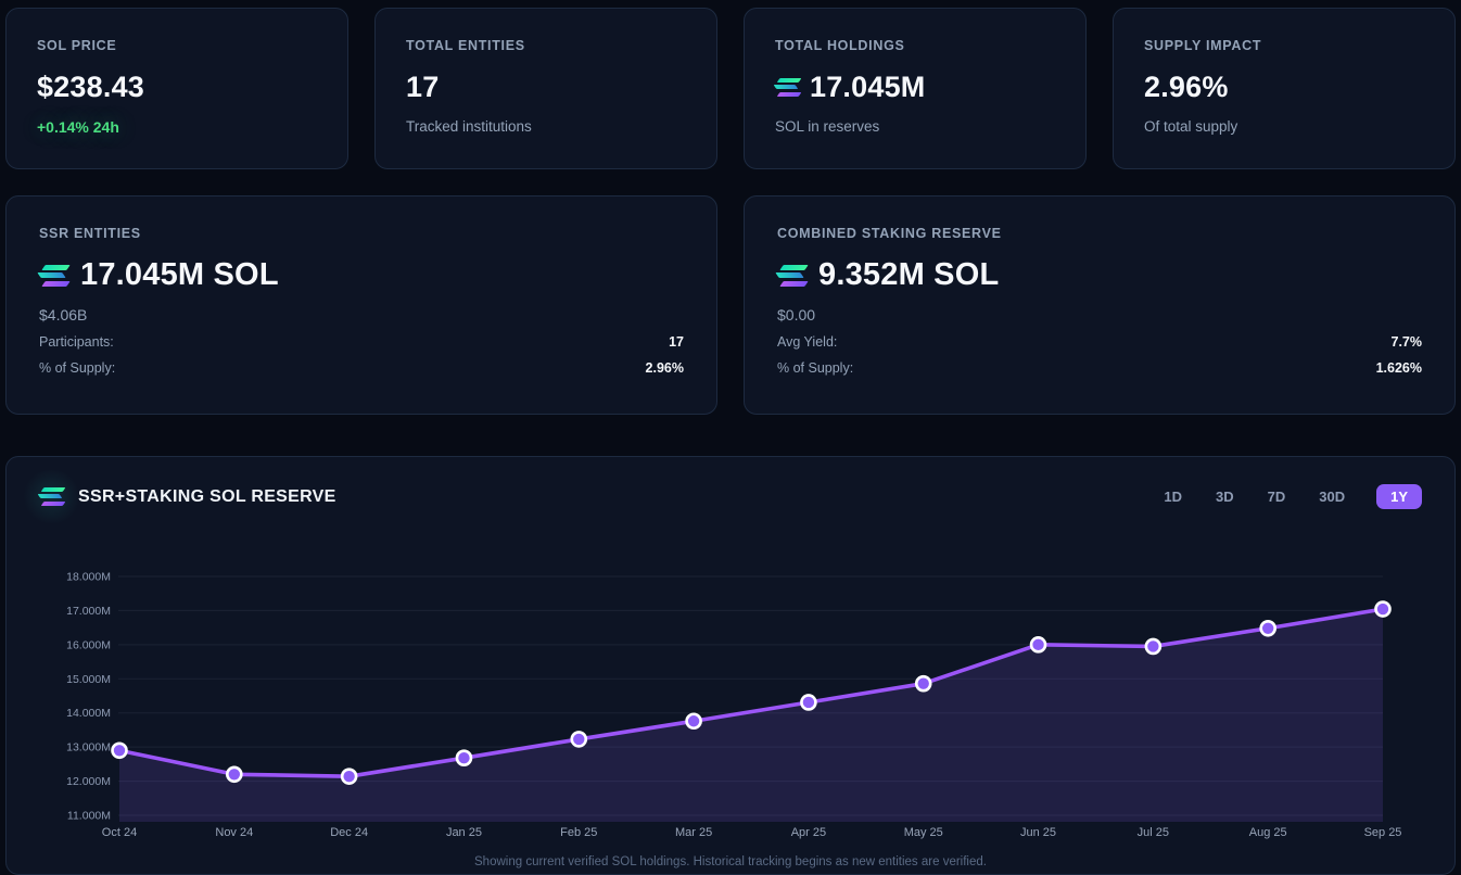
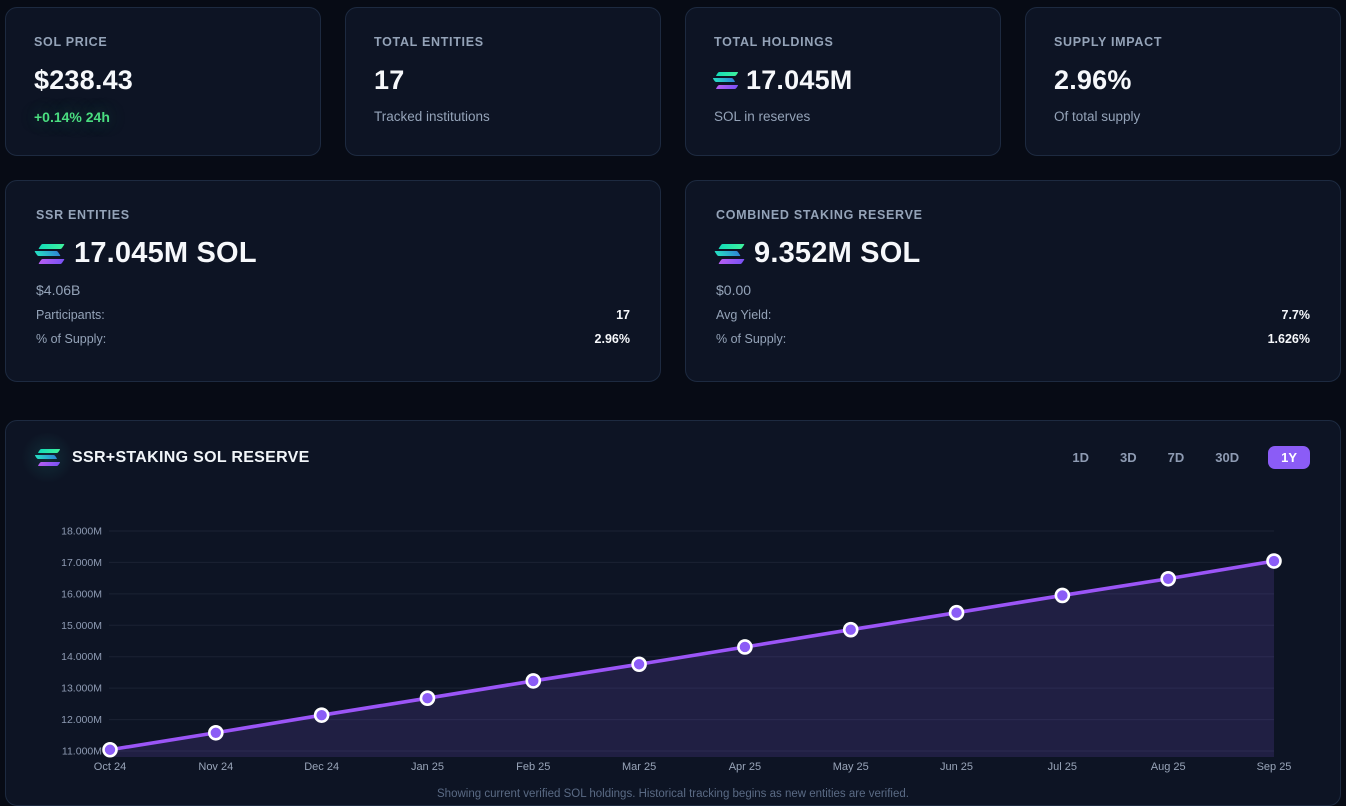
Oct 24: 12.9M -> 11.0M
Nov 24: 12.2M -> 11.6M
Jun 25: 16.0M -> 15.4M
